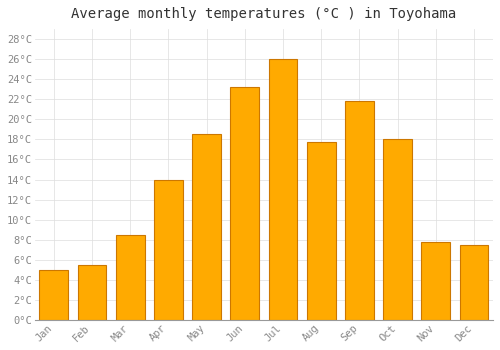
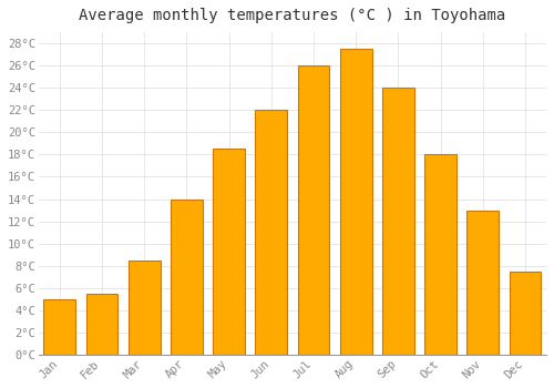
Jun: 23.2°C -> 22.0°C
Aug: 17.7°C -> 27.5°C
Sep: 21.8°C -> 24.0°C
Nov: 7.8°C -> 13.0°C
